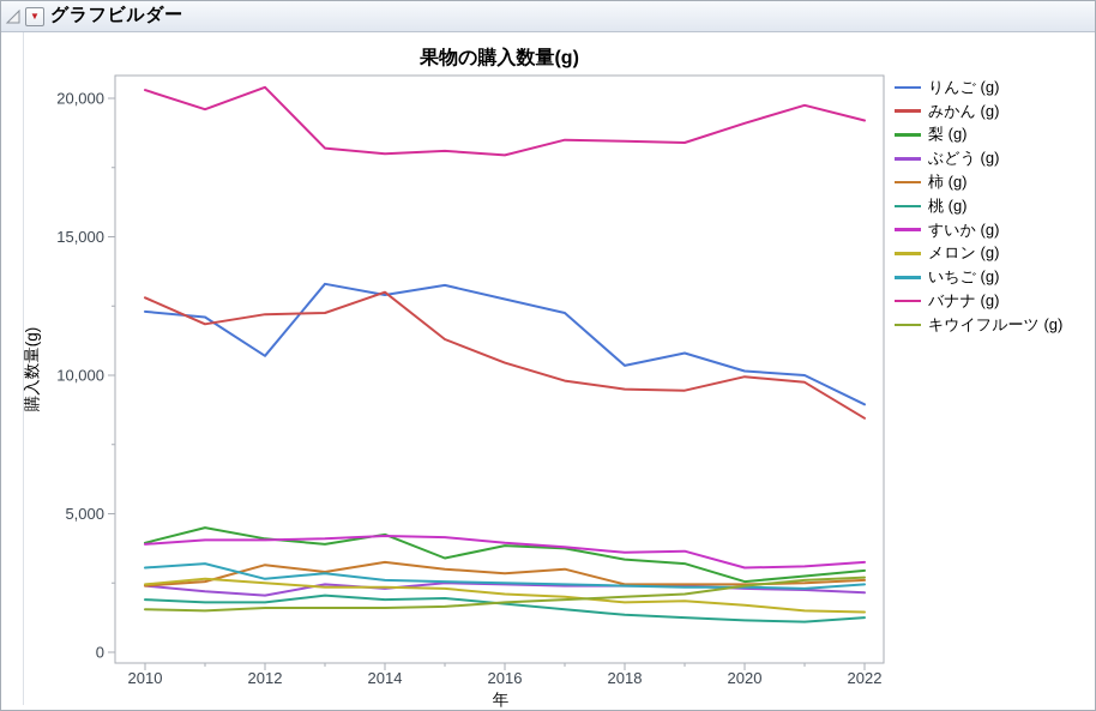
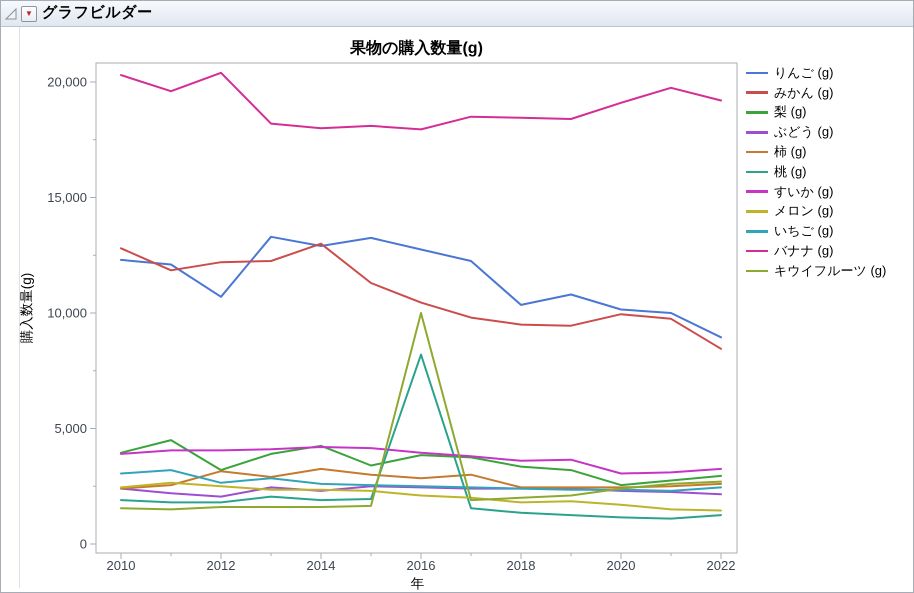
梨 (g)/2012: 4100 -> 3200
桃 (g)/2016: 1800 -> 8200
キウイフルーツ (g)/2016: 1800 -> 10000
